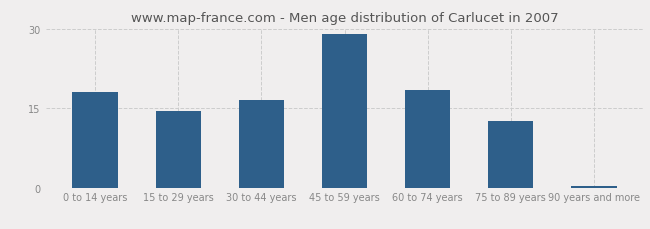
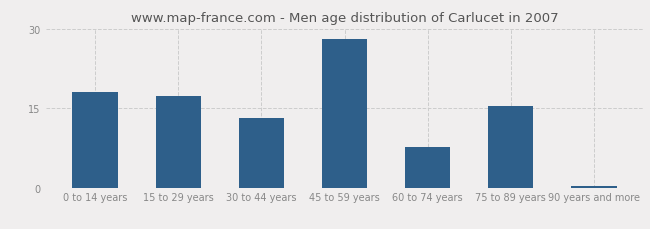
15 to 29 years: 14.5 -> 17.4
30 to 44 years: 16.5 -> 13.2
45 to 59 years: 29.0 -> 28.0
60 to 74 years: 18.5 -> 7.6
75 to 89 years: 12.5 -> 15.4
